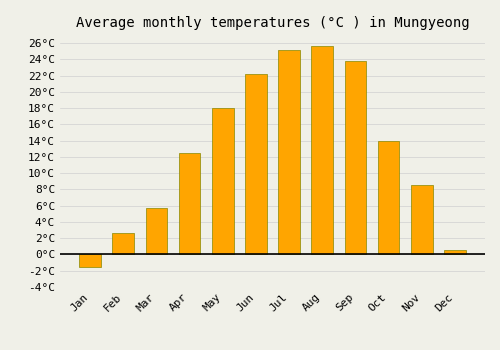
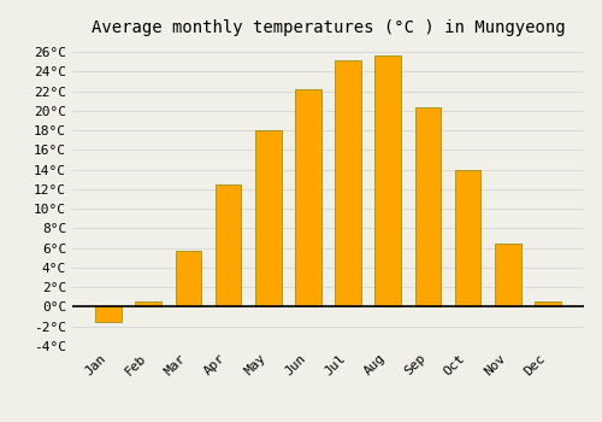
Feb: 2.6°C -> 0.5°C
Sep: 23.8°C -> 20.4°C
Nov: 8.6°C -> 6.5°C
